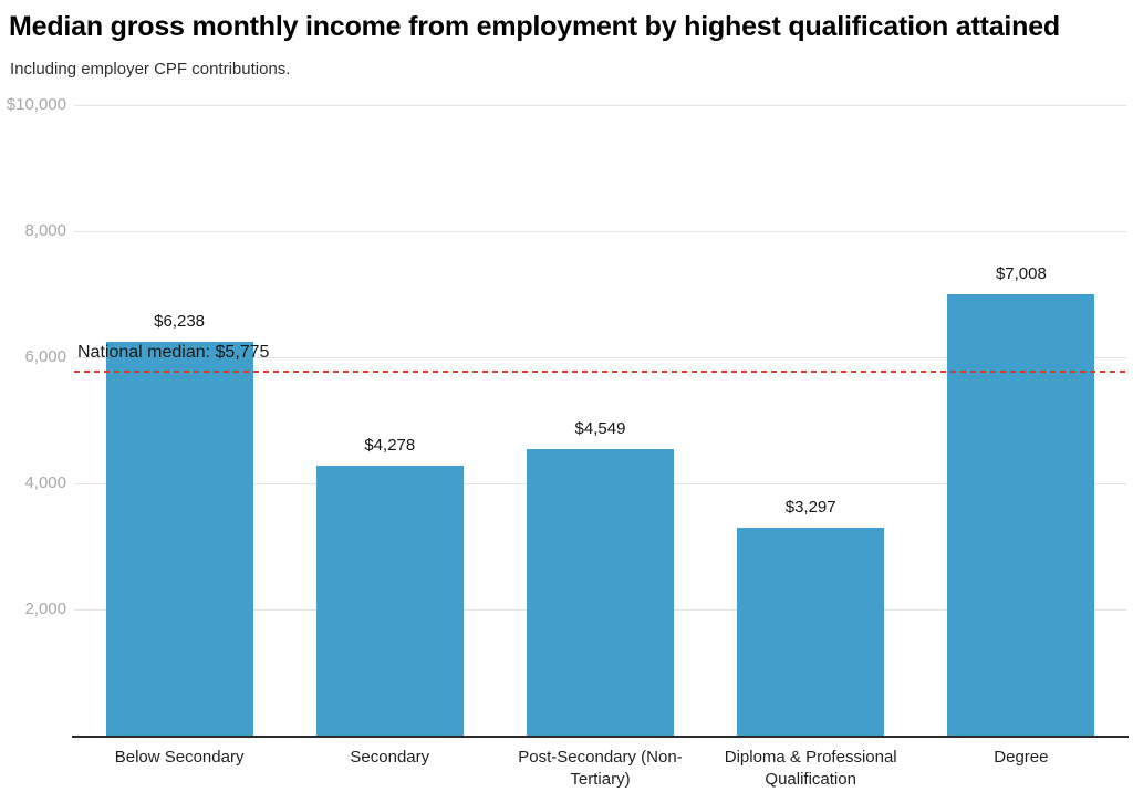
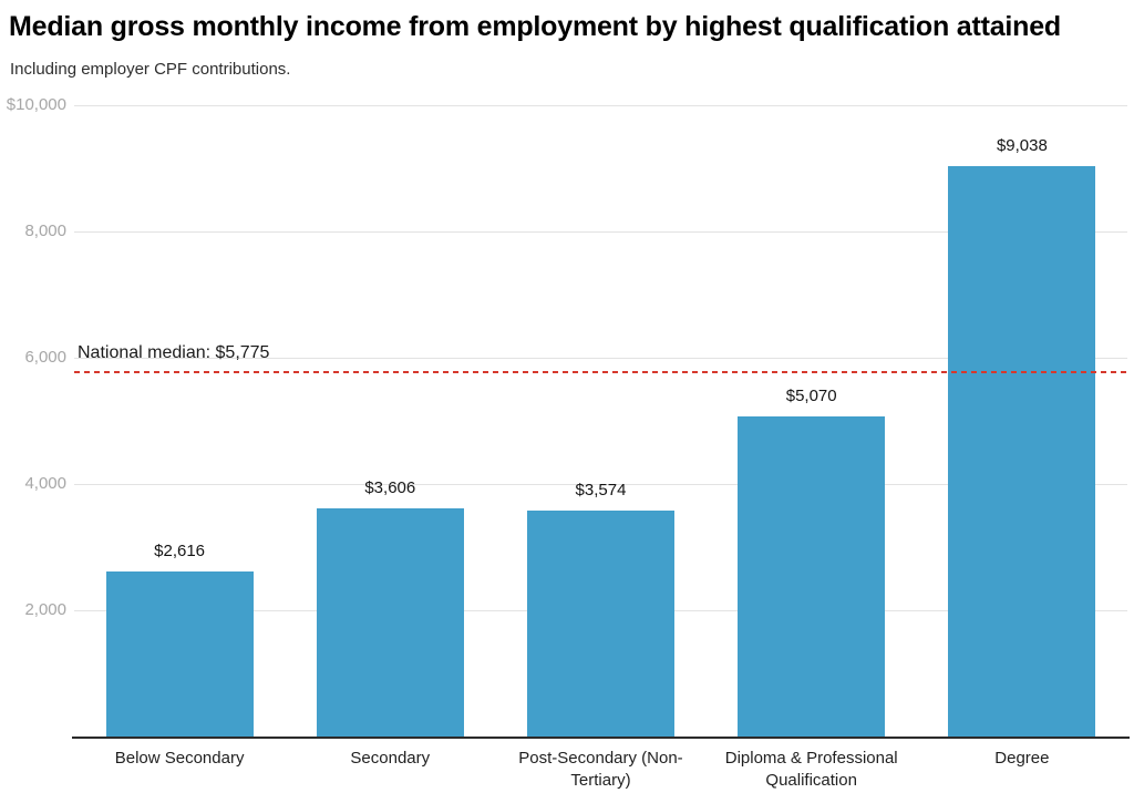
Below Secondary: $6,238 -> $2,616
Secondary: $4,278 -> $3,606
Post-Secondary (Non-Tertiary): $4,549 -> $3,574
Diploma & Professional Qualification: $3,297 -> $5,070
Degree: $7,008 -> $9,038
